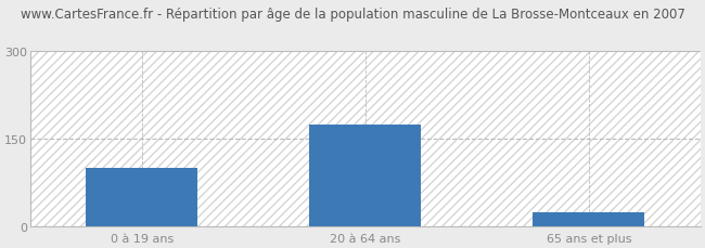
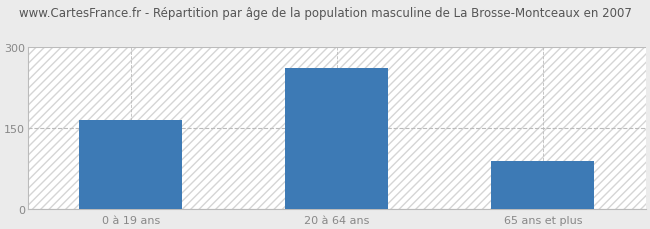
0 à 19 ans: 100 -> 166
20 à 64 ans: 175 -> 262
65 ans et plus: 25 -> 90
